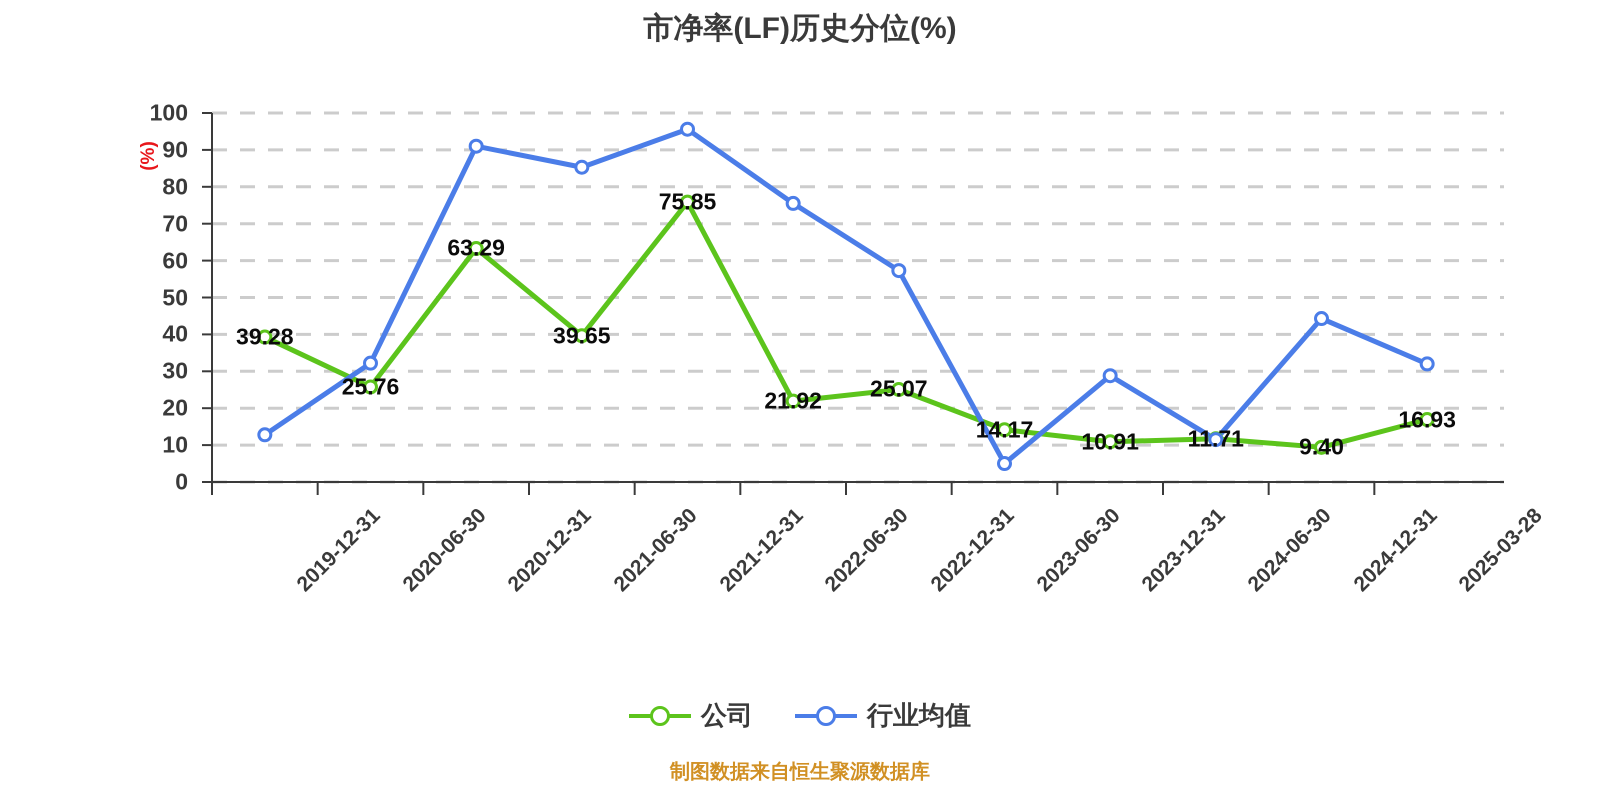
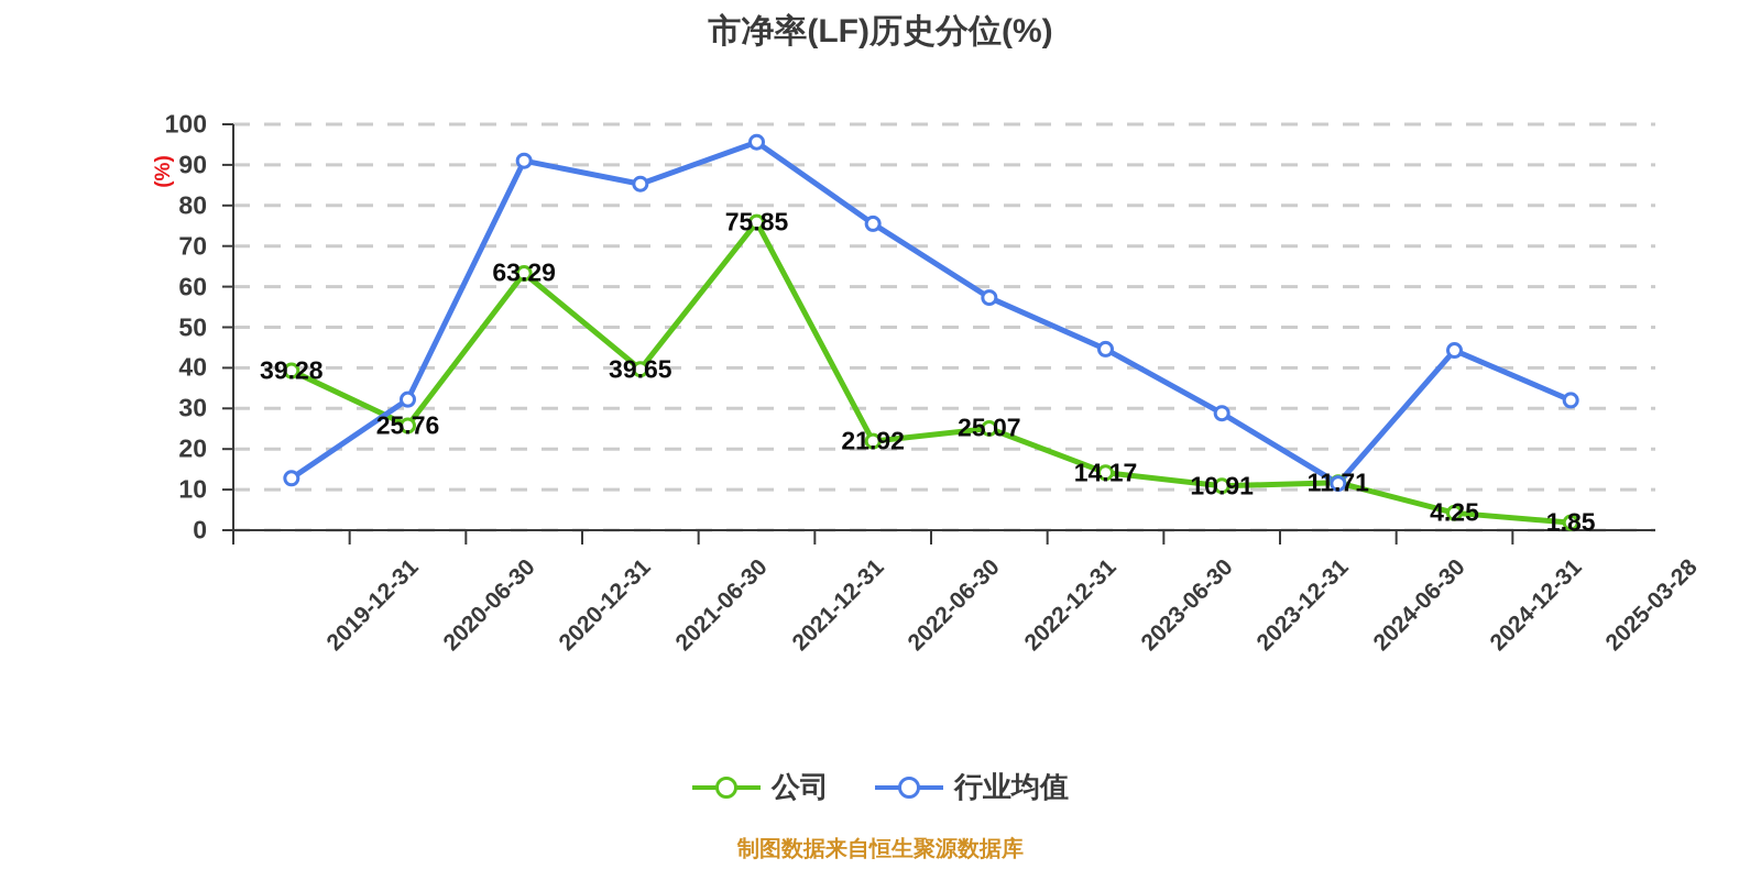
行业均值/2023-06-30: 5 -> 45
公司/2024-12-31: 9.40 -> 4.25
公司/2025-03-28: 16.93 -> 1.85
